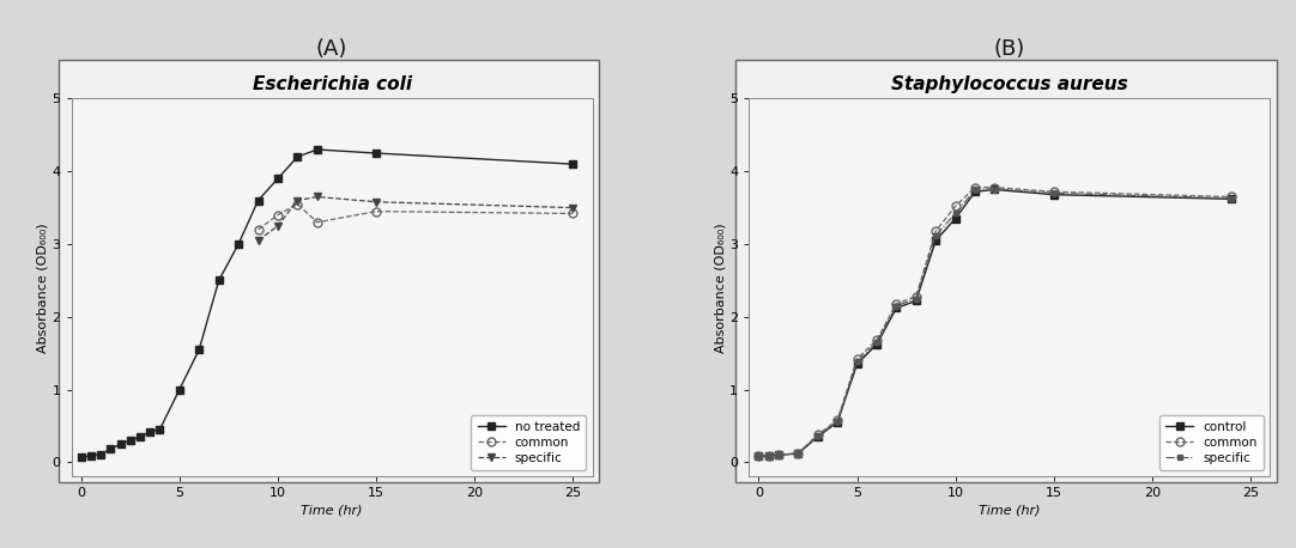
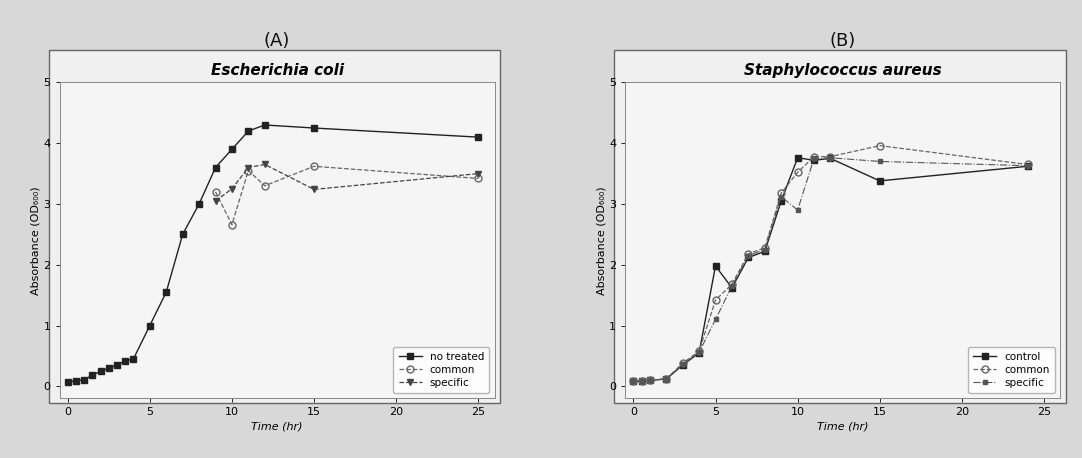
Escherichia coli/common/10: 3.40 -> 2.66
Escherichia coli/common/15: 3.45 -> 3.62
Escherichia coli/specific/15: 3.58 -> 3.24
Staphylococcus aureus/control/5: 1.35 -> 1.98
Staphylococcus aureus/specific/5: 1.38 -> 1.10
Staphylococcus aureus/control/10: 3.35 -> 3.76
Staphylococcus aureus/specific/10: 3.42 -> 2.90
Staphylococcus aureus/control/15: 3.68 -> 3.38
Staphylococcus aureus/common/15: 3.72 -> 3.96
